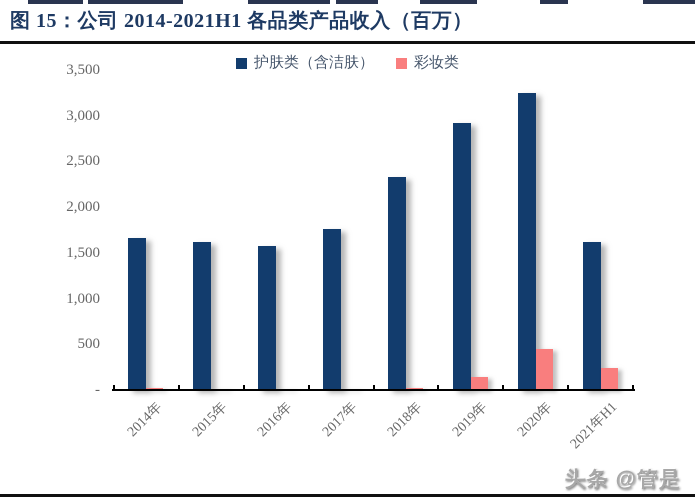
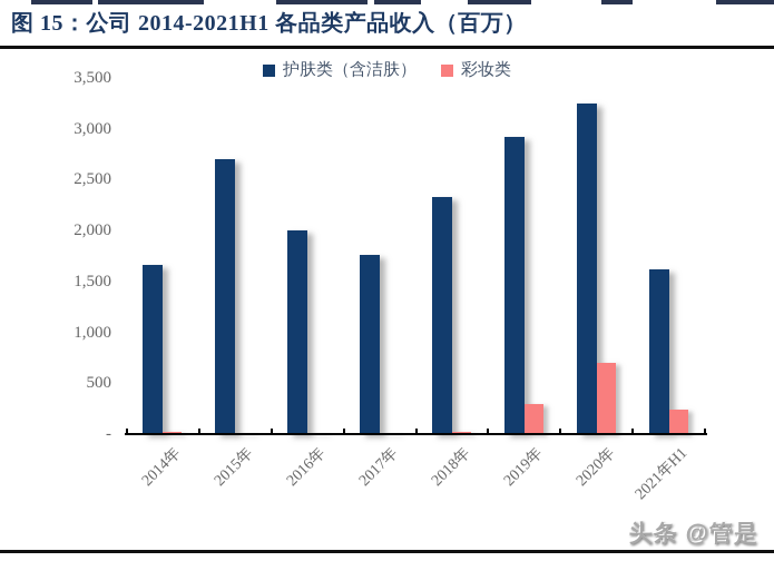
护肤类（含洁肤）/2015年: 1600 -> 2700
护肤类（含洁肤）/2016年: 1600 -> 2000
彩妆类/2019年: 100 -> 300
彩妆类/2020年: 400 -> 700
